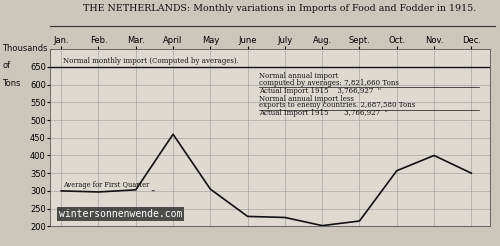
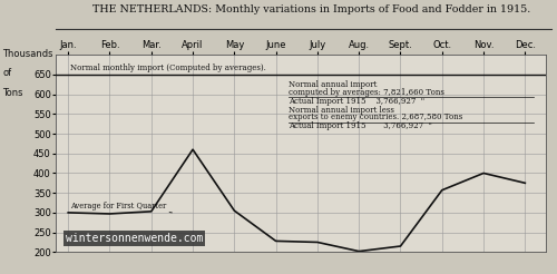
Dec.: 350 -> 375
